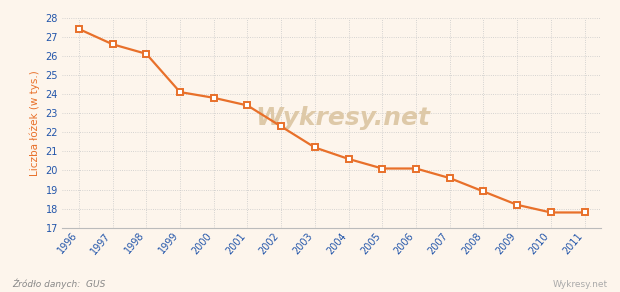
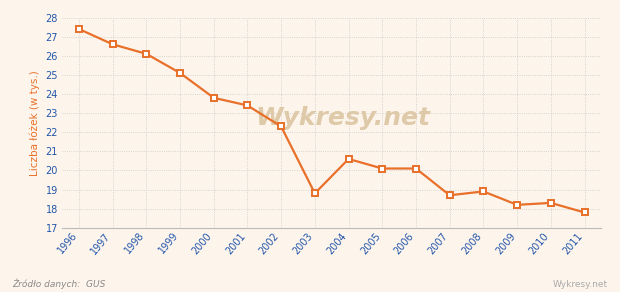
1999: 24.1 -> 25.1
2003: 21.2 -> 18.8
2007: 19.6 -> 18.7
2010: 17.8 -> 18.3
